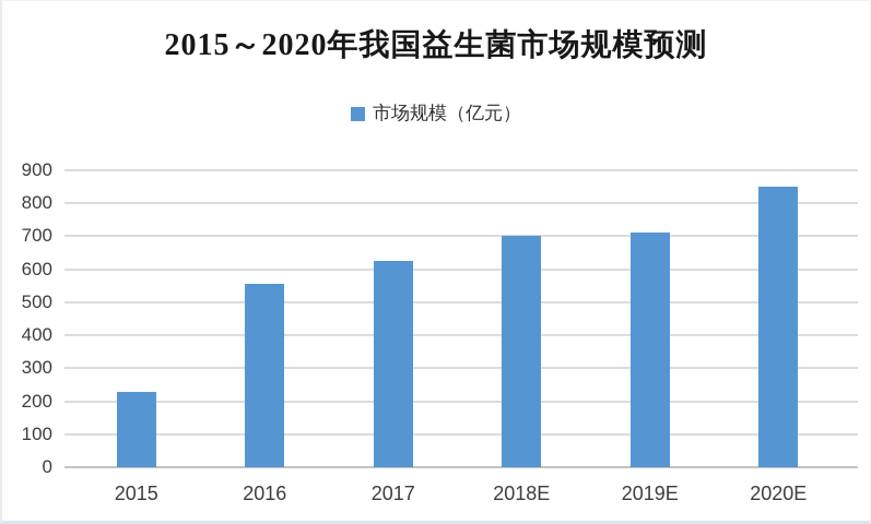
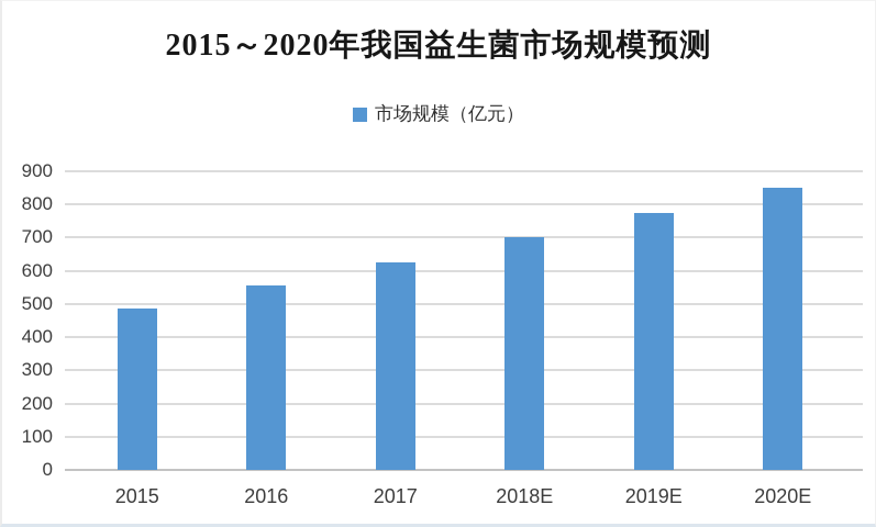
2015: 230 -> 480
2019E: 710 -> 780
